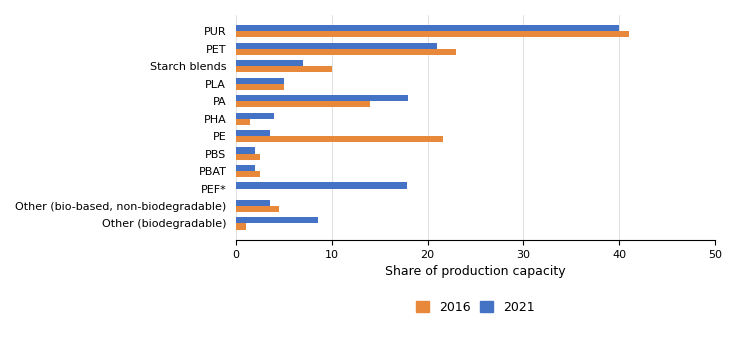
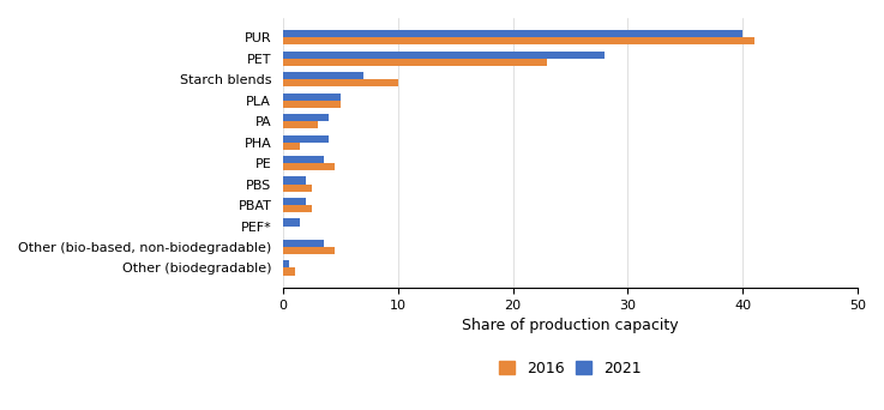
2021/PET: 21.0 -> 28.0
2021/PA: 18.0 -> 4.0
2016/PA: 14.0 -> 3.0
2016/PE: 21.6 -> 4.5
2021/PEF*: 17.8 -> 1.5
2021/Other (biodegradable): 8.6 -> 0.5
